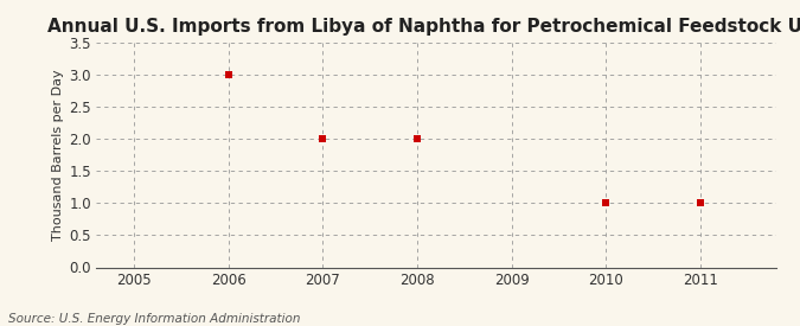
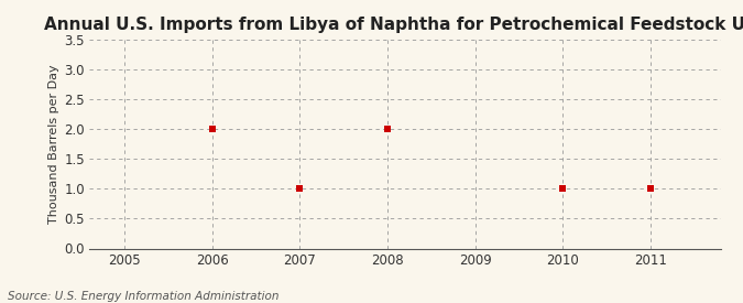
2006: 3 -> 2
2007: 2 -> 1
